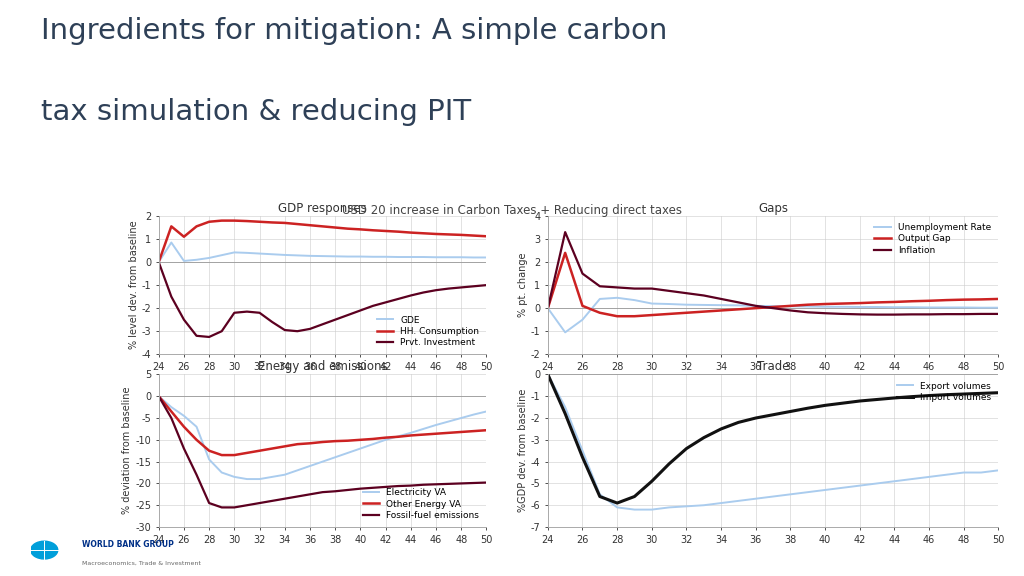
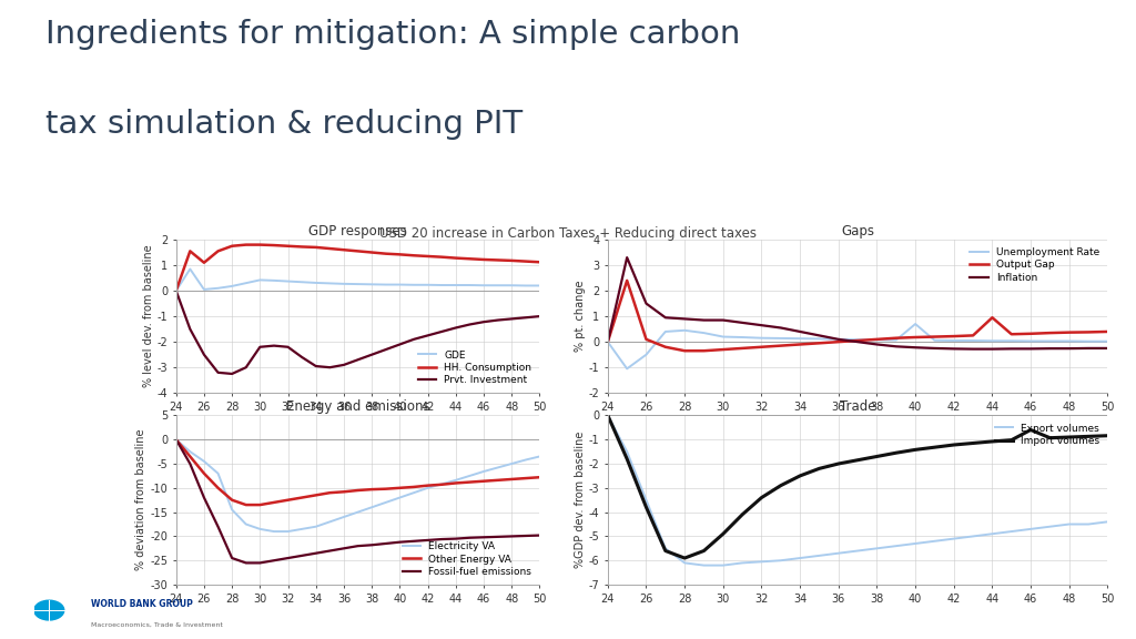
Gaps/Unemployment Rate/40: 0.06 -> 0.70
Gaps/Output Gap/44: 0.27 -> 0.95
Trade/Import volumes/46: -0.97 -> -0.60
